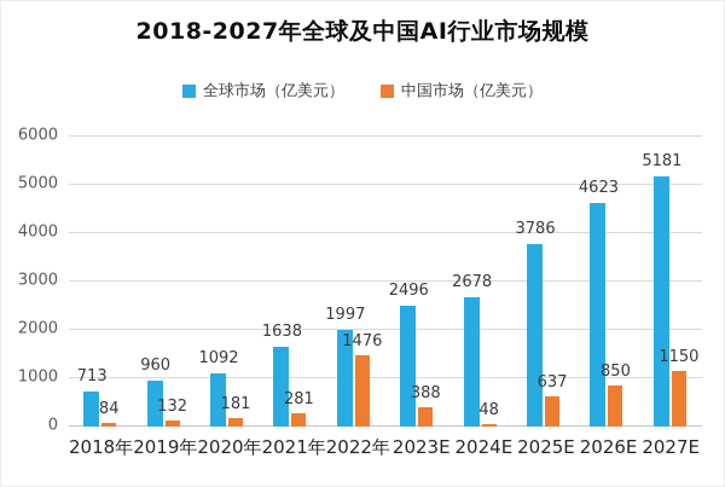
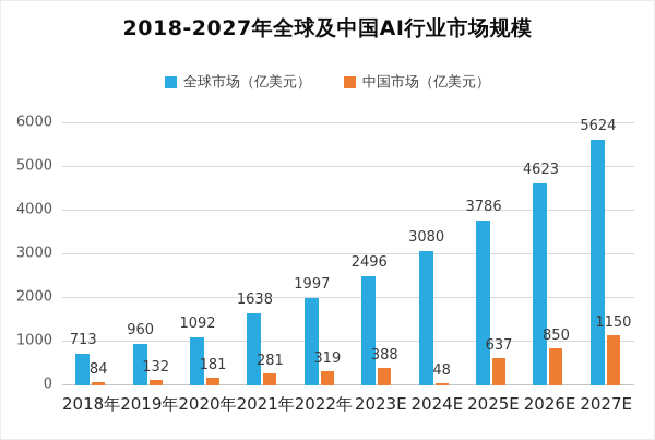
中国市场（亿美元）/2022年: 1476 -> 319
全球市场（亿美元）/2024E: 2678 -> 3080
全球市场（亿美元）/2027E: 5181 -> 5624
